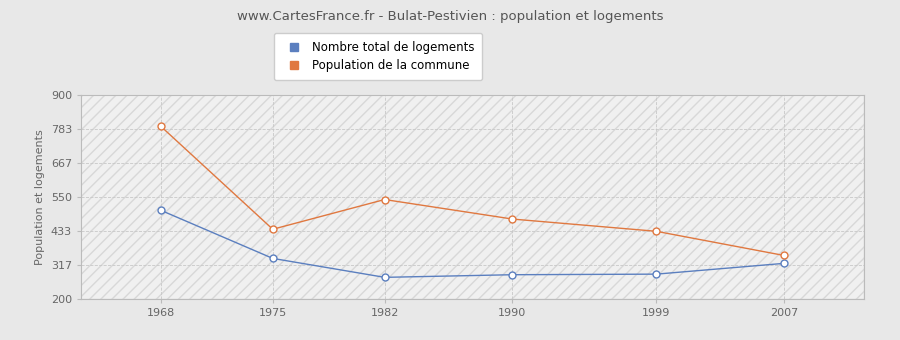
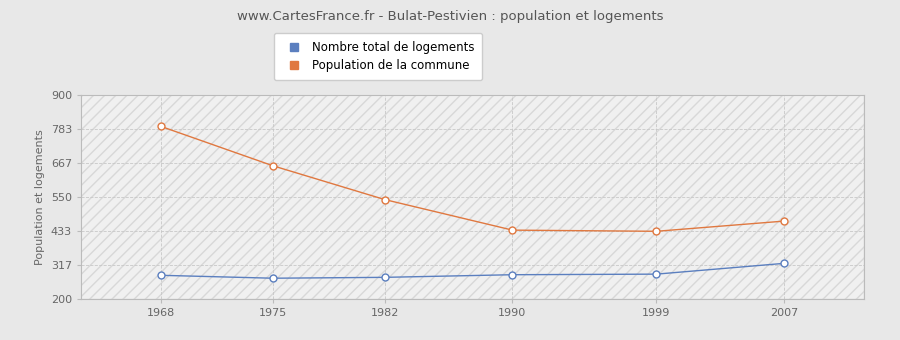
Nombre total de logements/1968: 505 -> 282
Nombre total de logements/1975: 340 -> 272
Population de la commune/1975: 440 -> 658
Population de la commune/1990: 475 -> 437
Population de la commune/2007: 350 -> 468
